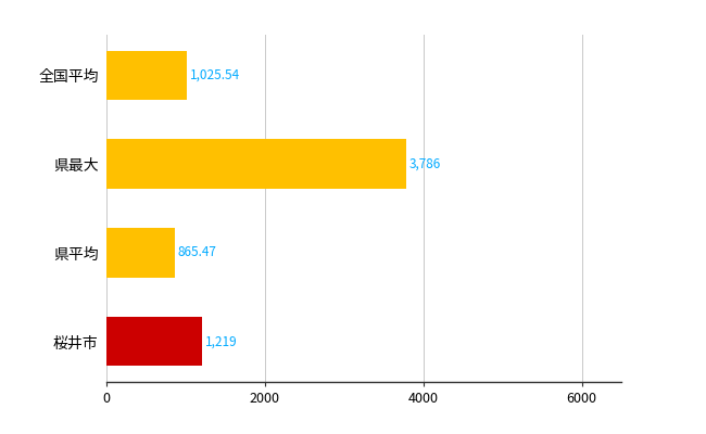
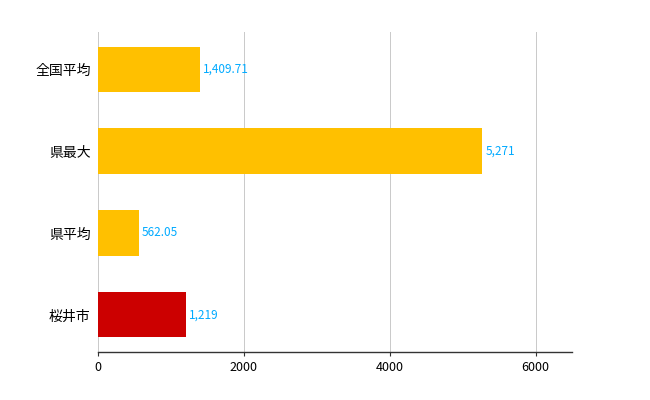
全国平均: 1,025.54 -> 1,409.71
県最大: 3,786 -> 5,271
県平均: 865.47 -> 562.05
